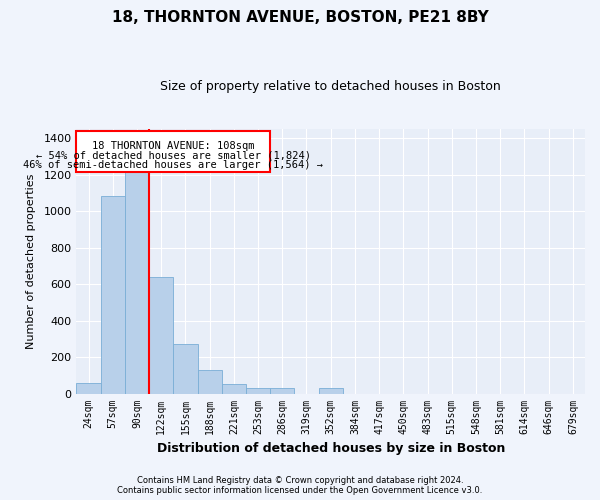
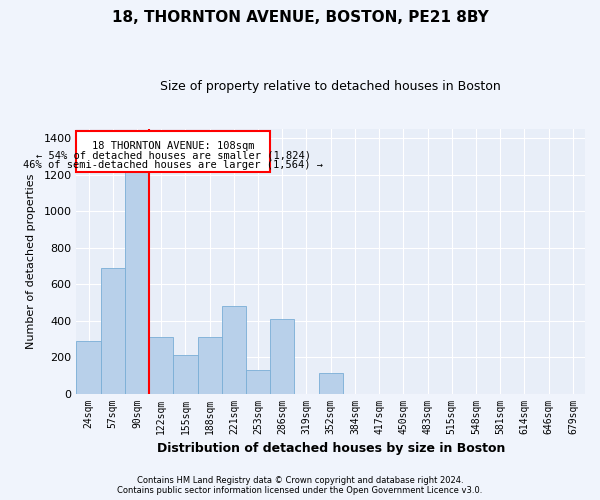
24sqm: 60 -> 290
57sqm: 1080 -> 690
122sqm: 640 -> 310
155sqm: 270 -> 210
188sqm: 130 -> 310
221sqm: 60 -> 480
253sqm: 30 -> 130
286sqm: 30 -> 410
352sqm: 30 -> 110
